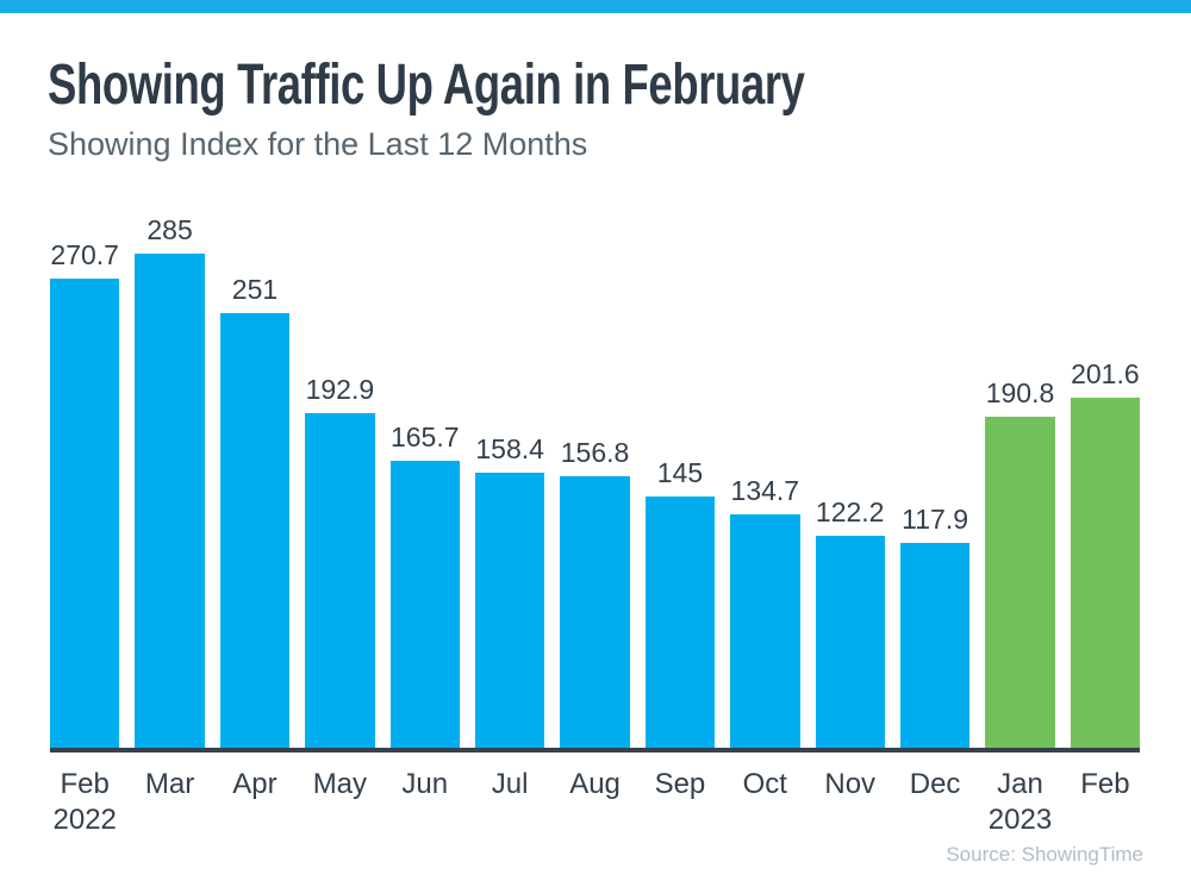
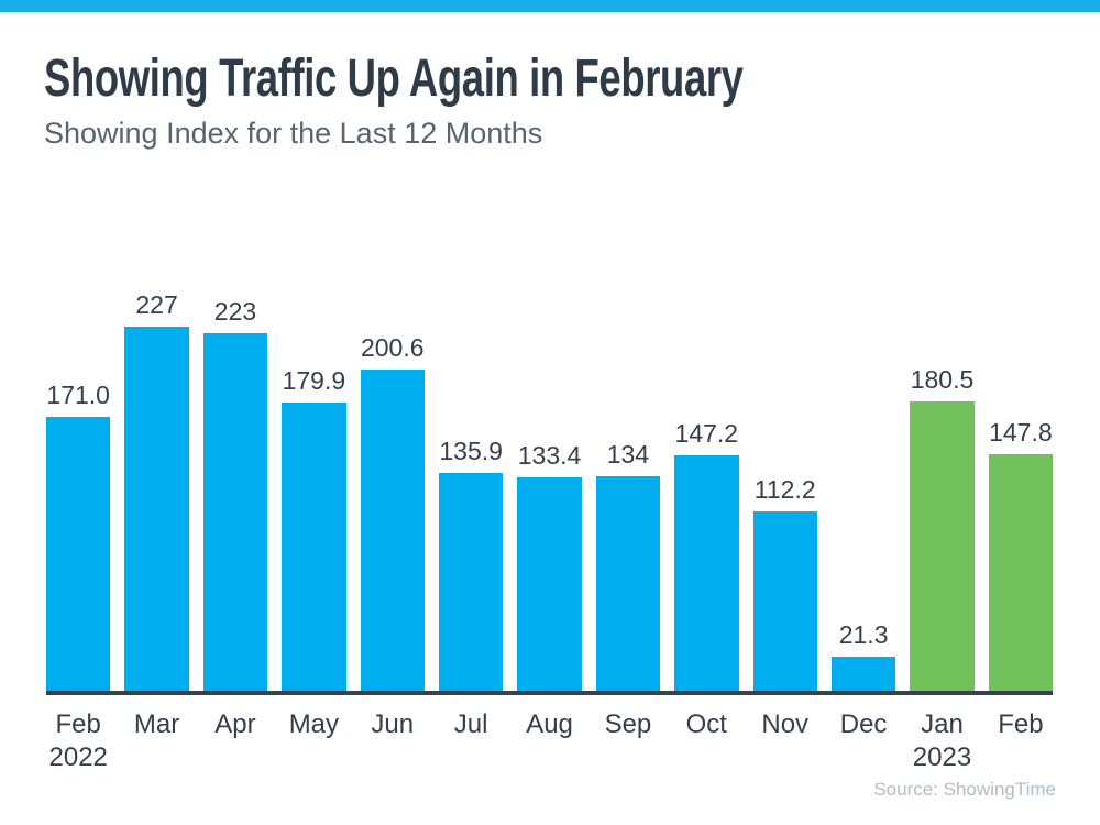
Feb 2022: 270.7 -> 171.0
Mar: 285 -> 227
Apr: 251 -> 223
May: 192.9 -> 179.9
Jun: 165.7 -> 200.6
Jul: 158.4 -> 135.9
Aug: 156.8 -> 133.4
Sep: 145 -> 134
Oct: 134.7 -> 147.2
Nov: 122.2 -> 112.2
Dec: 117.9 -> 21.3
Jan 2023: 190.8 -> 180.5
Feb: 201.6 -> 147.8
